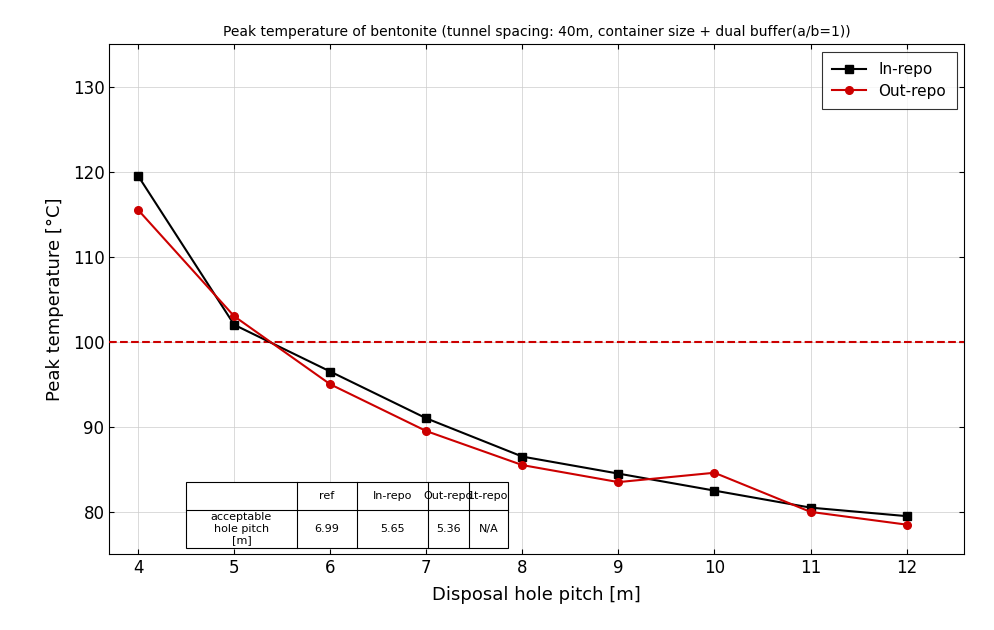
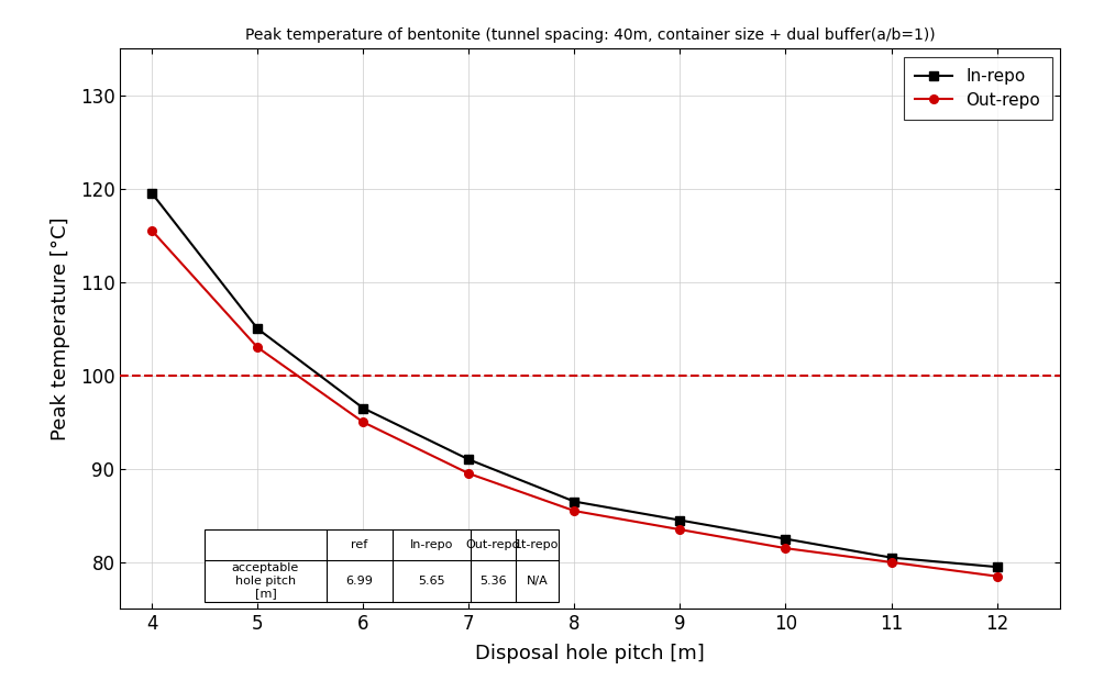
In-repo/5: 102.0 -> 105.0
Out-repo/10: 84.6 -> 81.5
